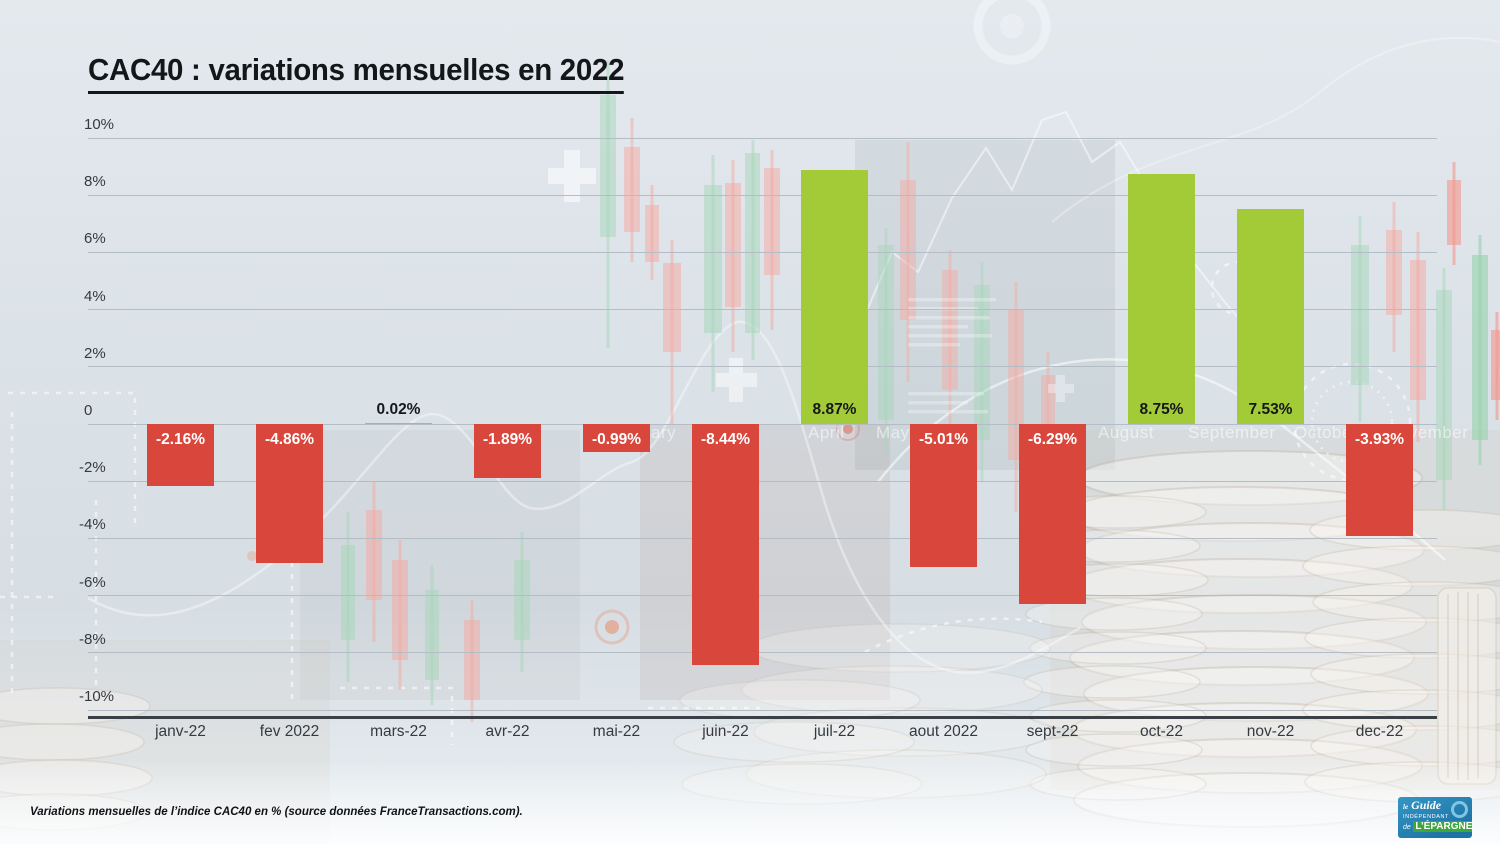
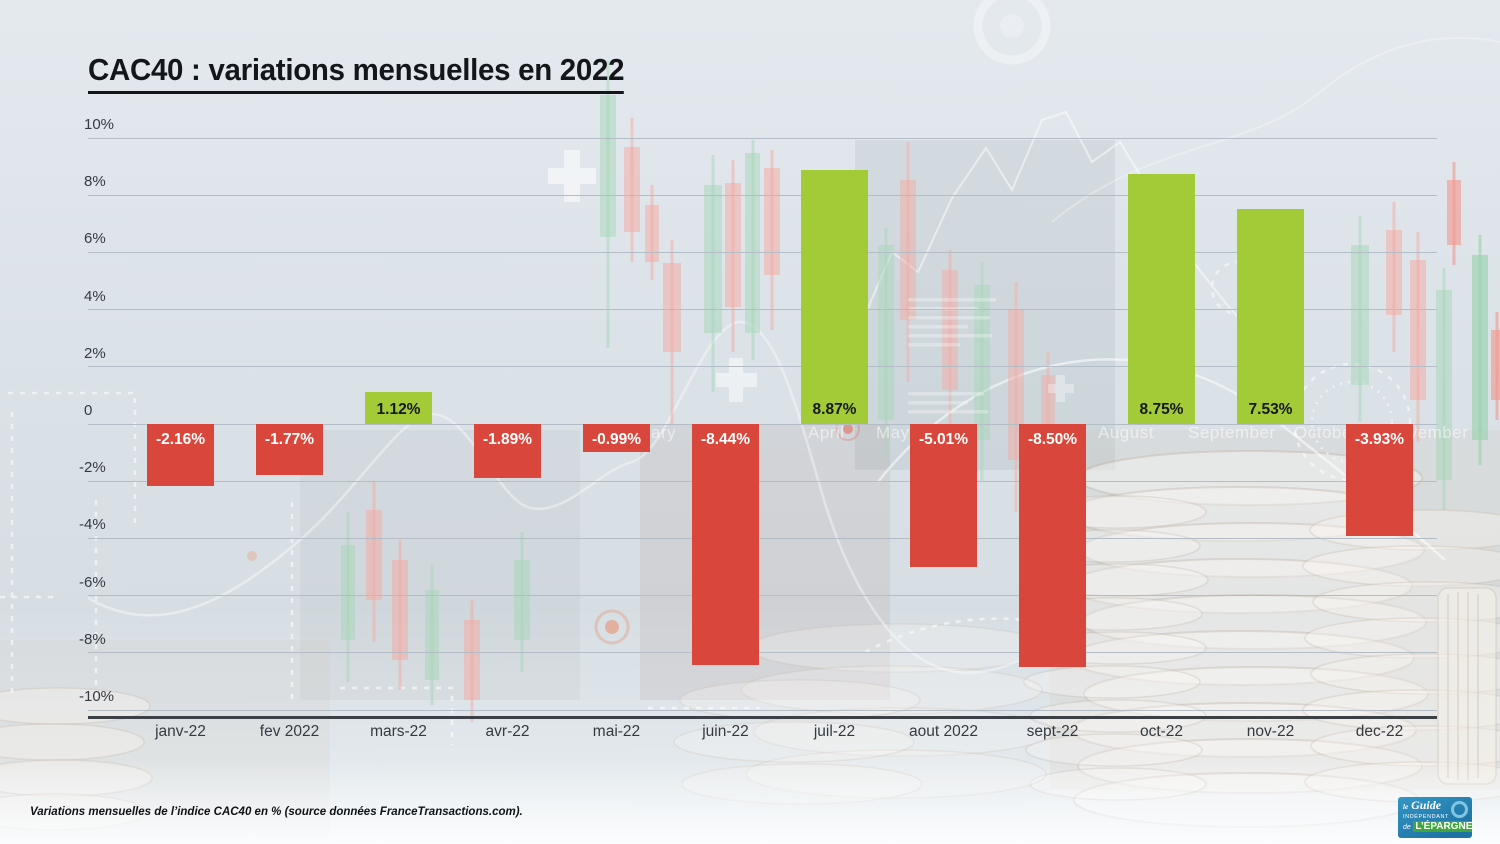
fev 2022: -4.86% -> -1.77%
mars-22: 0.02% -> 1.12%
sept-22: -6.29% -> -8.50%
